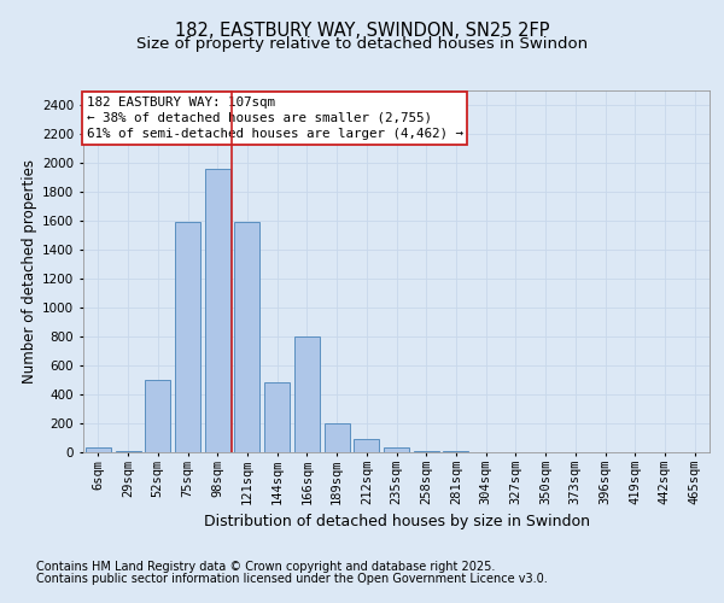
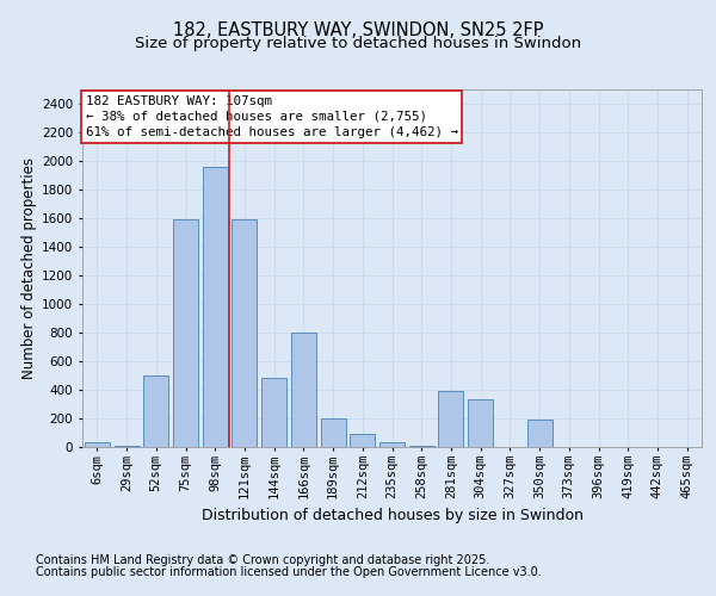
281sqm: 0 -> 390
304sqm: 0 -> 330
350sqm: 0 -> 190
